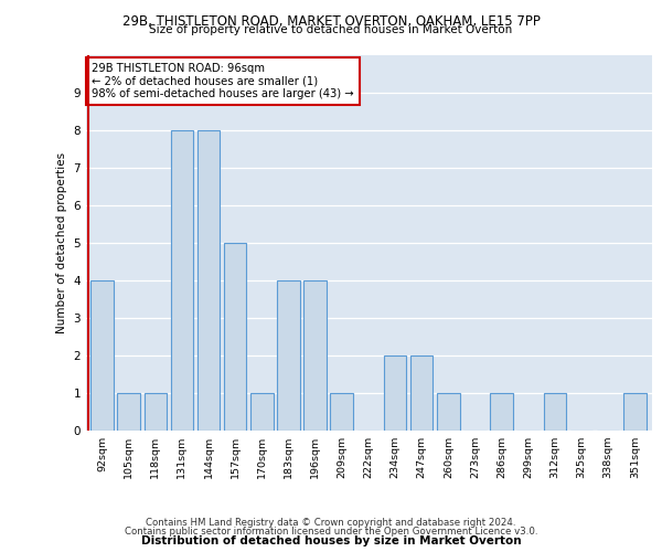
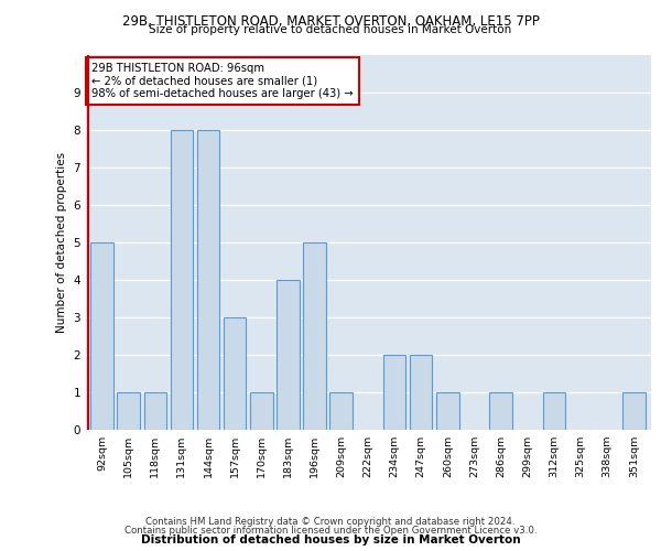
92sqm: 4 -> 5
157sqm: 5 -> 3
196sqm: 4 -> 5
